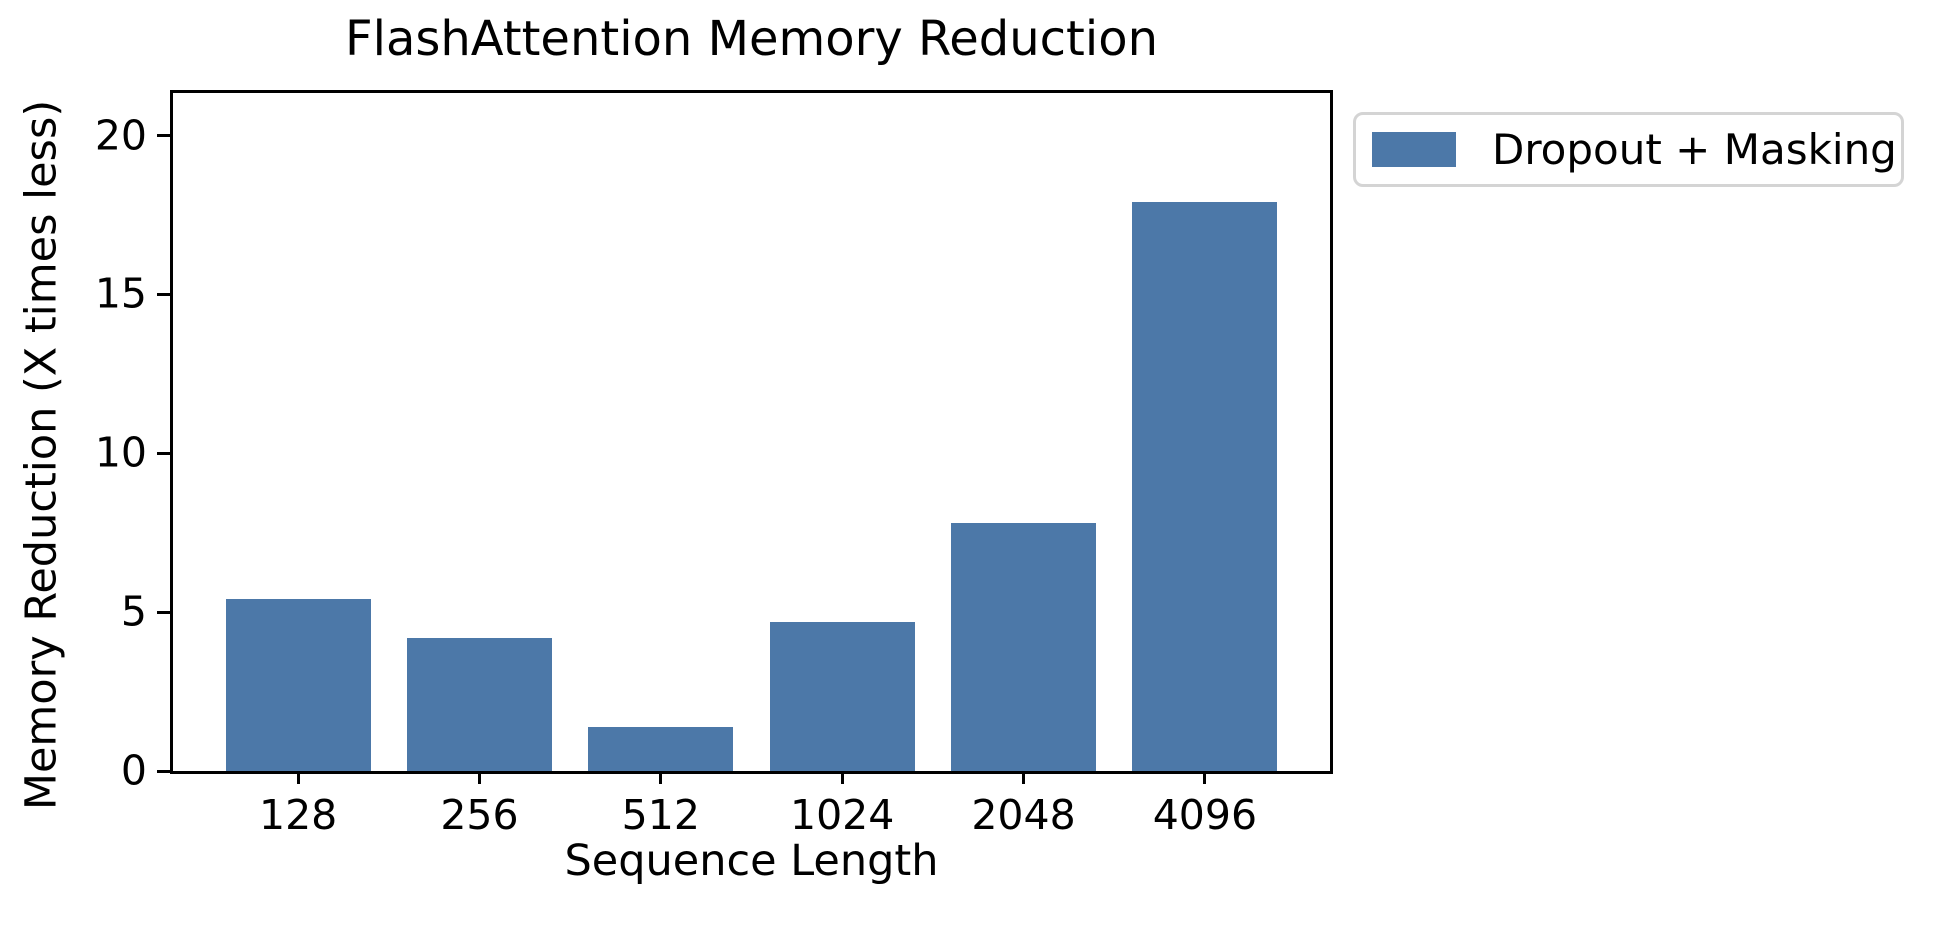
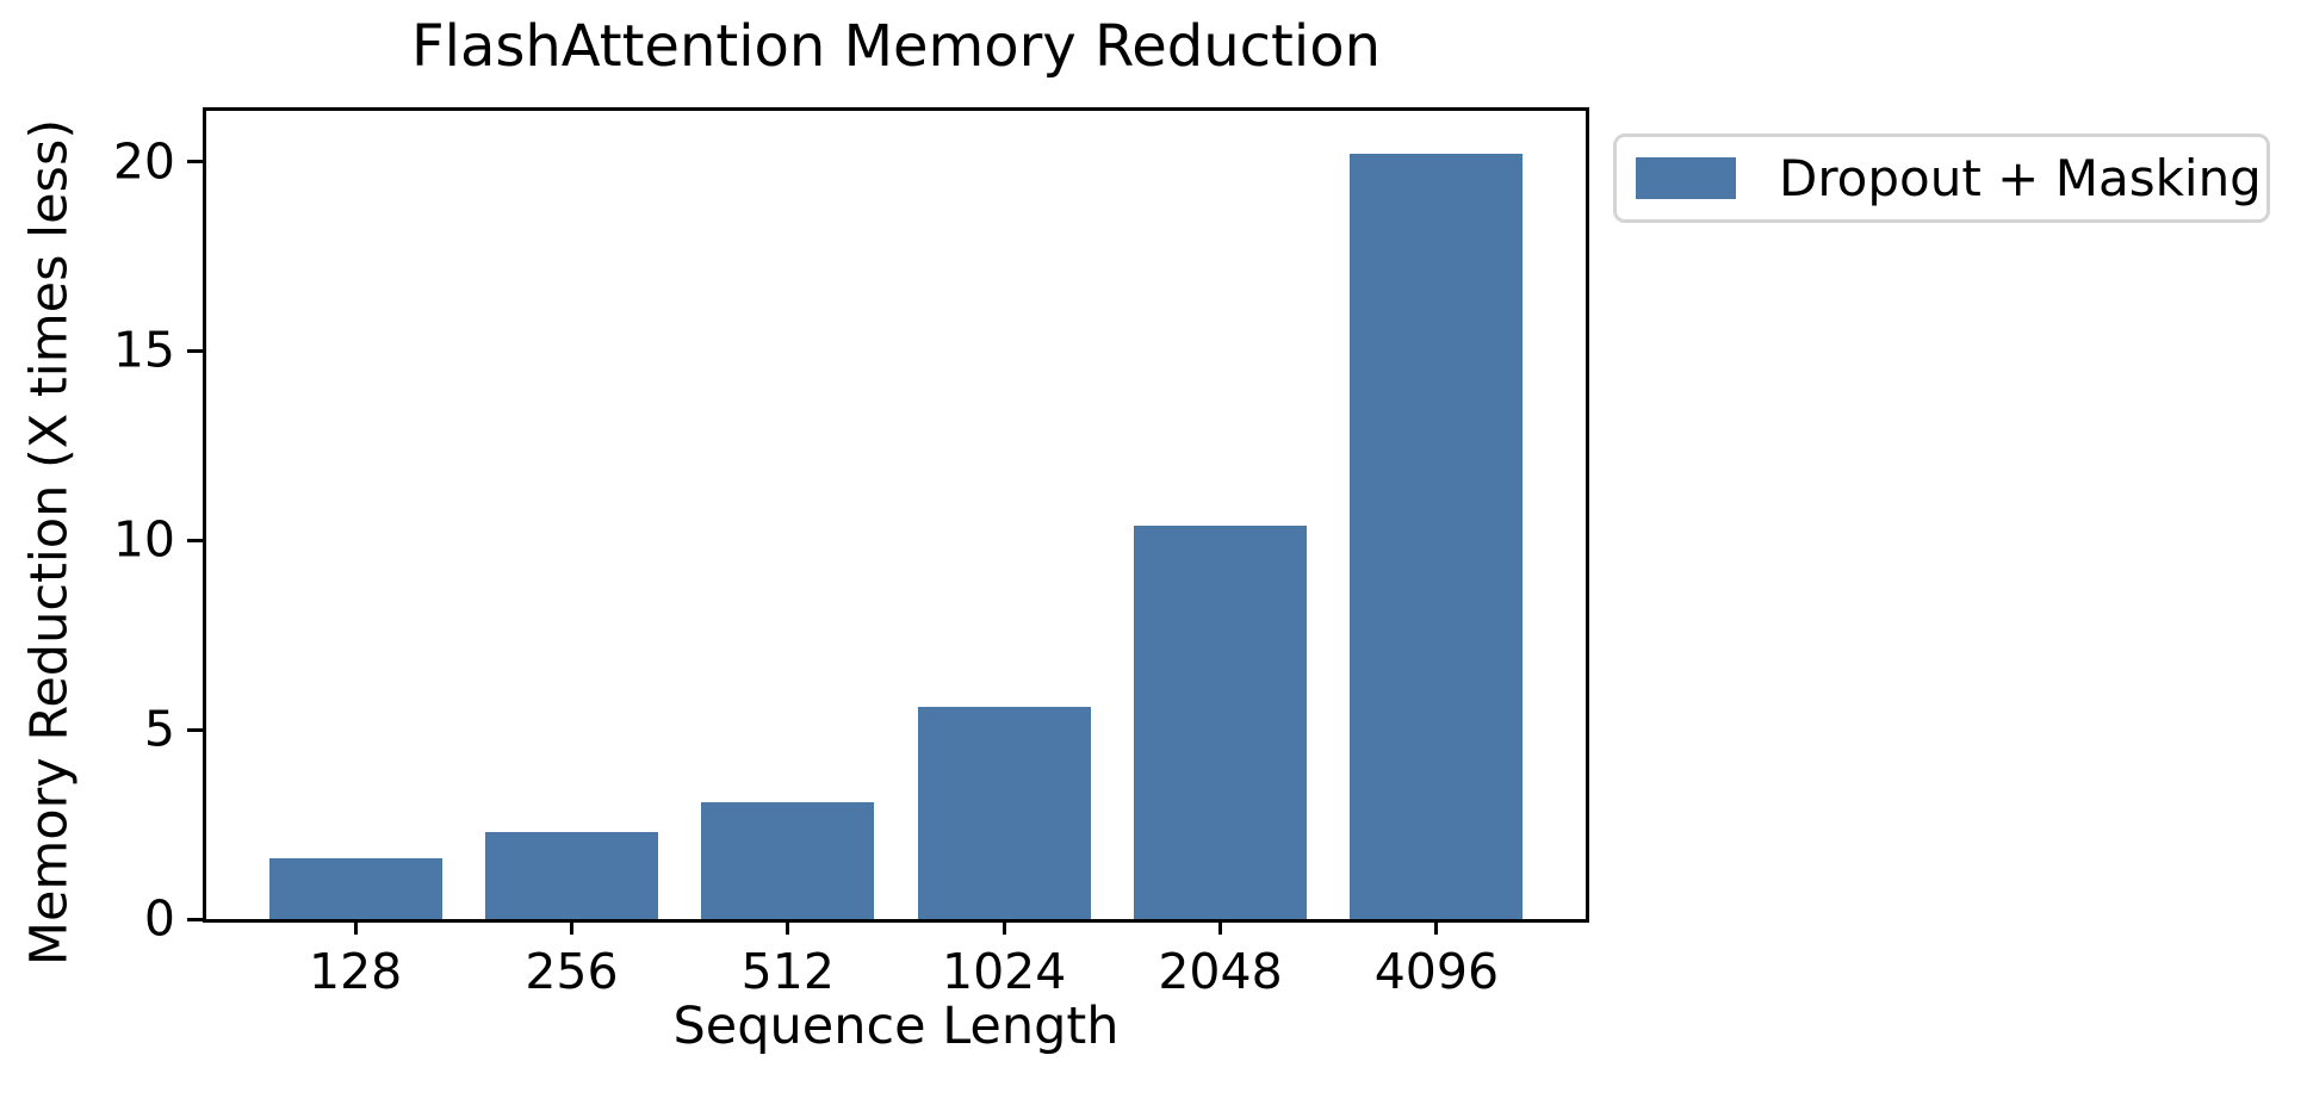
128: 5.4 -> 1.6
256: 4.2 -> 2.3
512: 1.4 -> 3.1
1024: 4.7 -> 5.6
2048: 7.8 -> 10.4
4096: 17.9 -> 20.2
